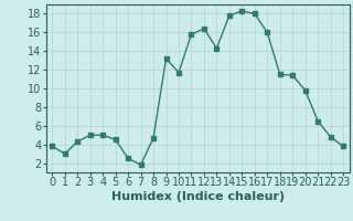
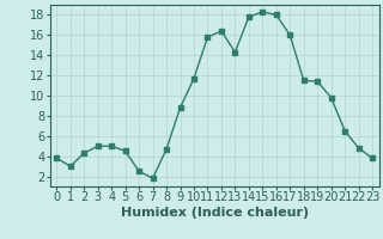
9: 13.2 -> 8.8
